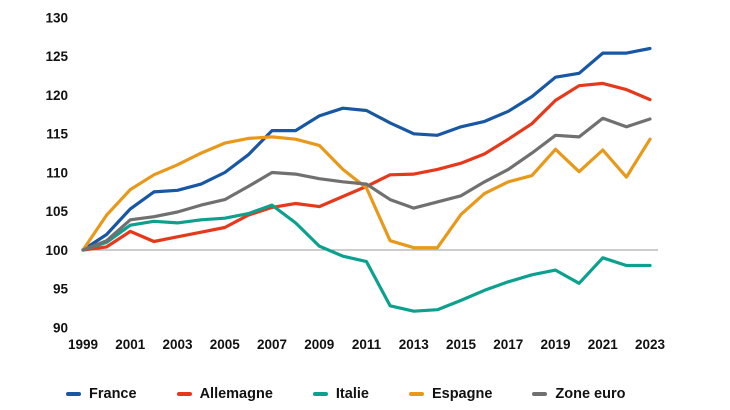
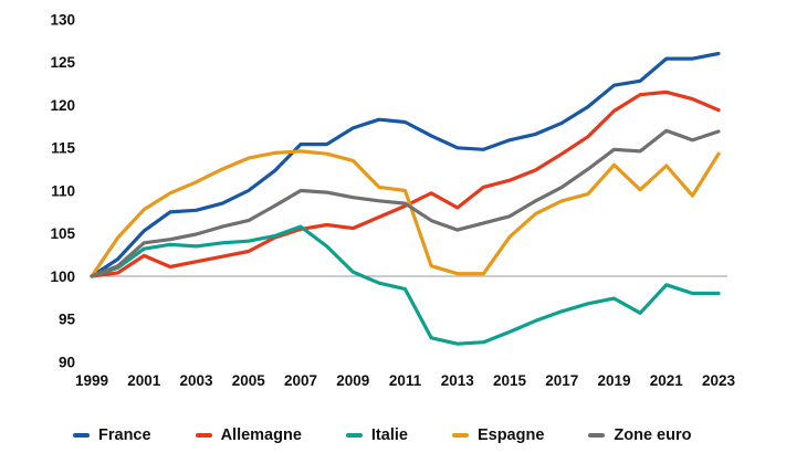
Espagne/2011: 108 -> 110
Allemagne/2013: 110 -> 108
